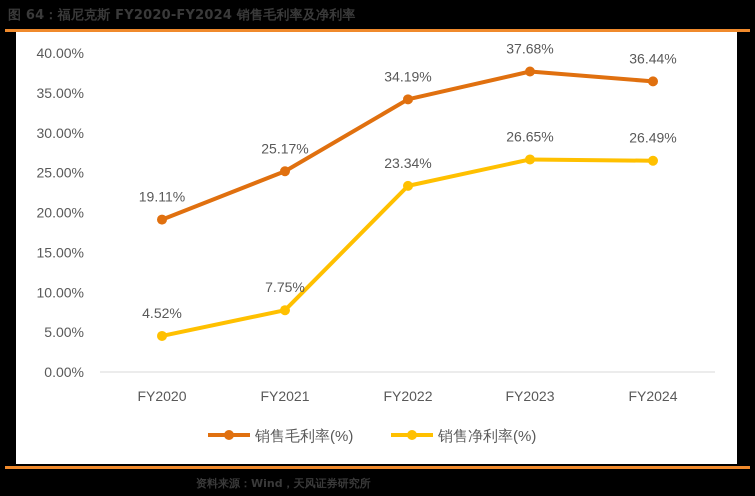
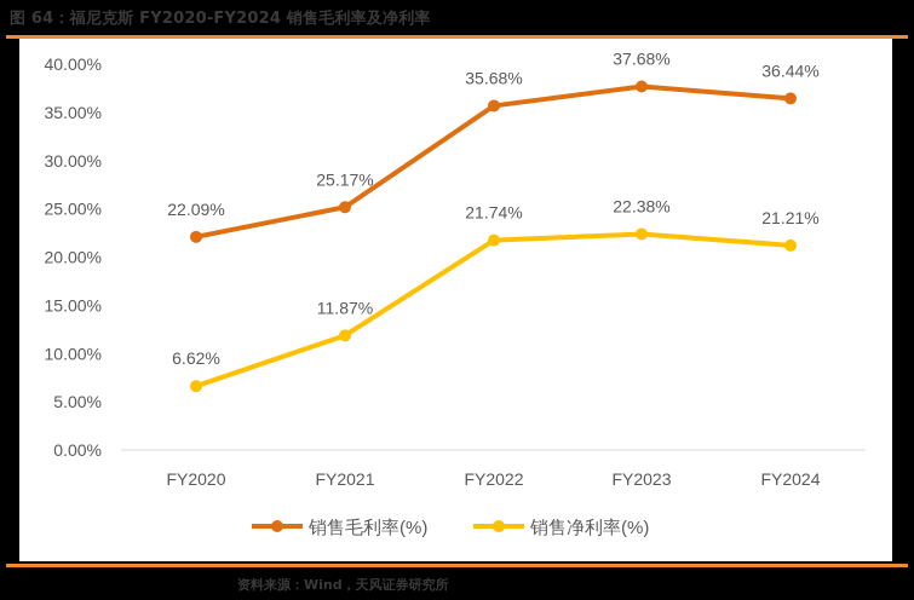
销售毛利率(%)/FY2020: 19.11% -> 22.09%
销售净利率(%)/FY2020: 4.52% -> 6.62%
销售净利率(%)/FY2021: 7.75% -> 11.87%
销售毛利率(%)/FY2022: 34.19% -> 35.68%
销售净利率(%)/FY2022: 23.34% -> 21.74%
销售净利率(%)/FY2023: 26.65% -> 22.38%
销售净利率(%)/FY2024: 26.49% -> 21.21%
